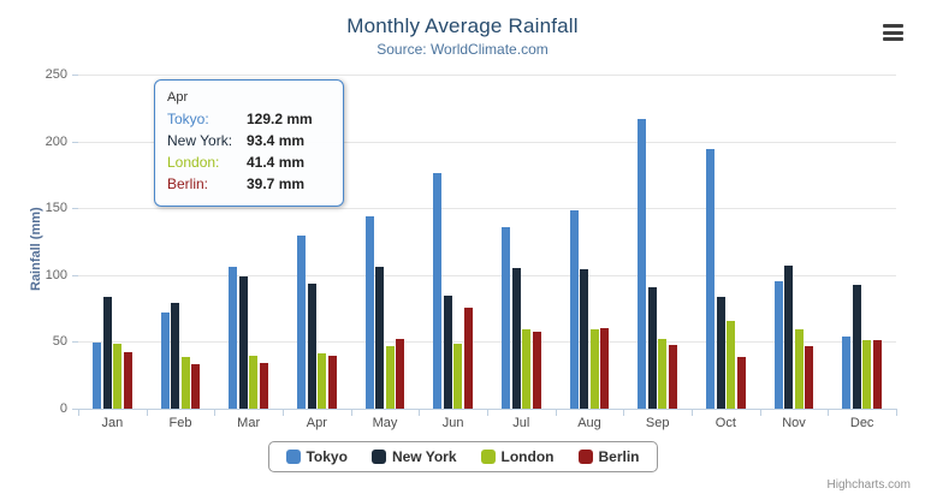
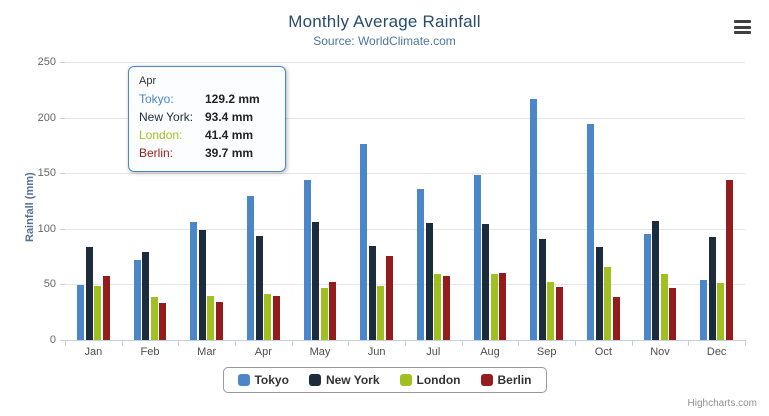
Berlin/Jan: 42 -> 58
Berlin/Dec: 51 -> 144
